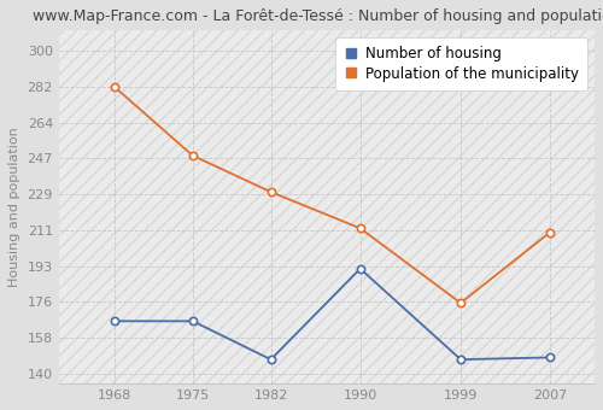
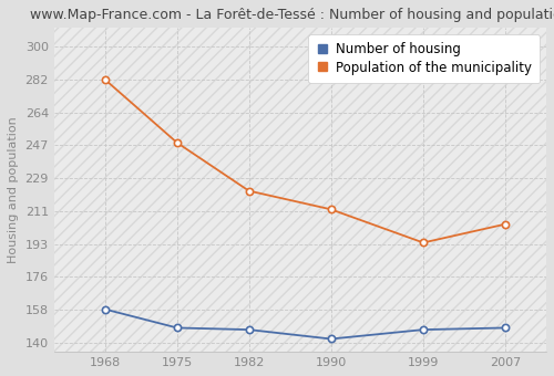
Number of housing/1968: 166 -> 158
Number of housing/1975: 166 -> 148
Population of the municipality/1982: 230 -> 222
Number of housing/1990: 192 -> 142
Population of the municipality/1999: 175 -> 194
Population of the municipality/2007: 210 -> 204
